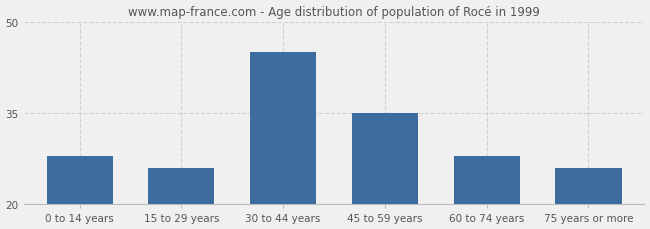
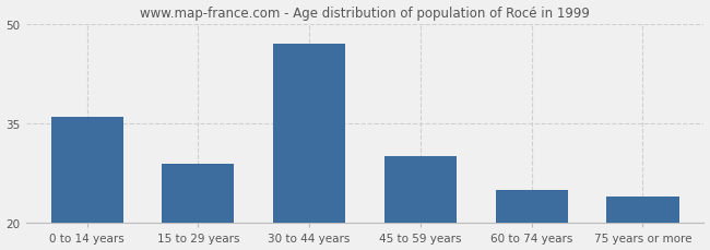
0 to 14 years: 28 -> 36
15 to 29 years: 26 -> 29
30 to 44 years: 45 -> 47
45 to 59 years: 35 -> 30
60 to 74 years: 28 -> 25
75 years or more: 26 -> 24
